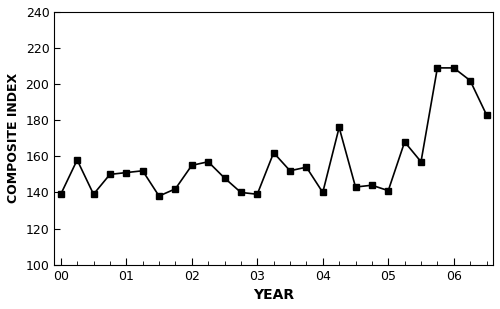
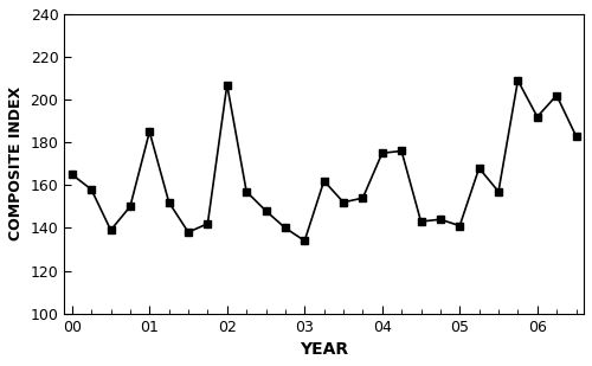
00: 139 -> 165
01: 151 -> 185
02: 155 -> 207
03: 139 -> 134
04: 140 -> 175
06: 209 -> 192
